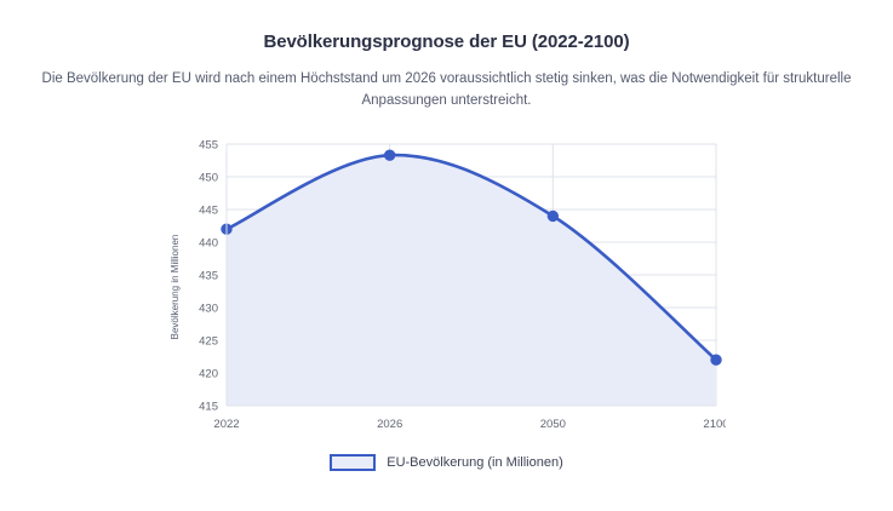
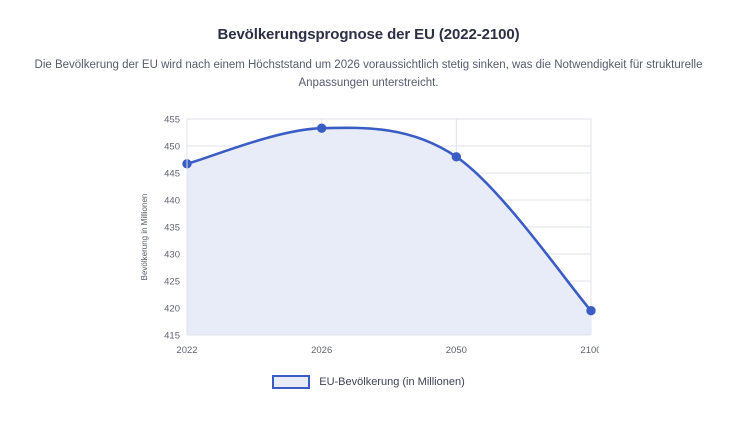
2022: 442 -> 447
2050: 444 -> 448
2100: 422 -> 420
